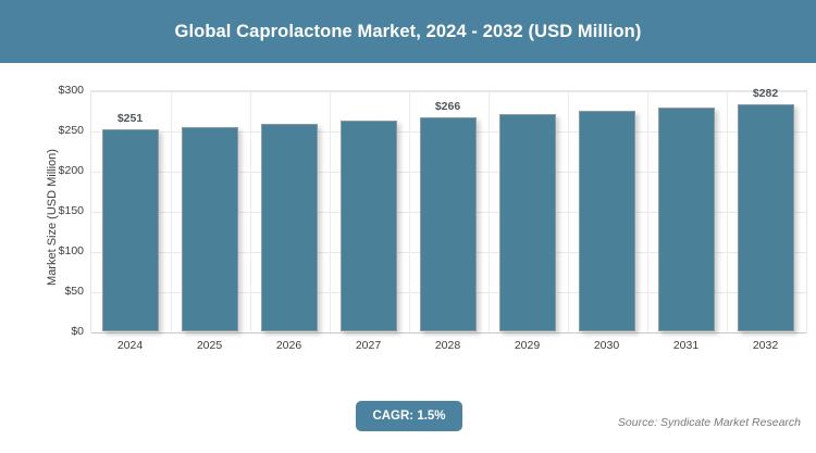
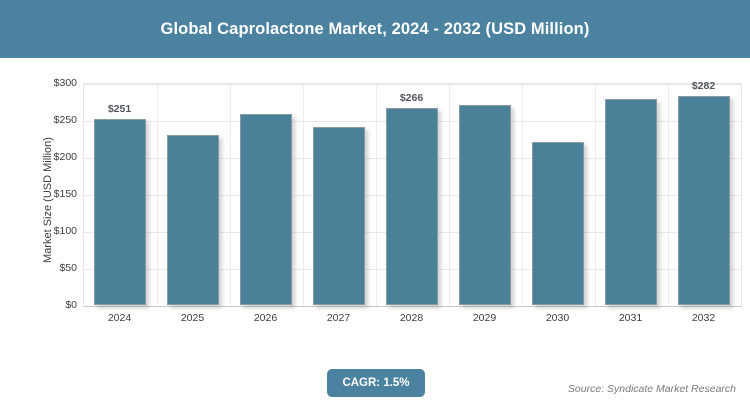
2025: $250 -> $230
2027: $260 -> $240
2030: $270 -> $220
